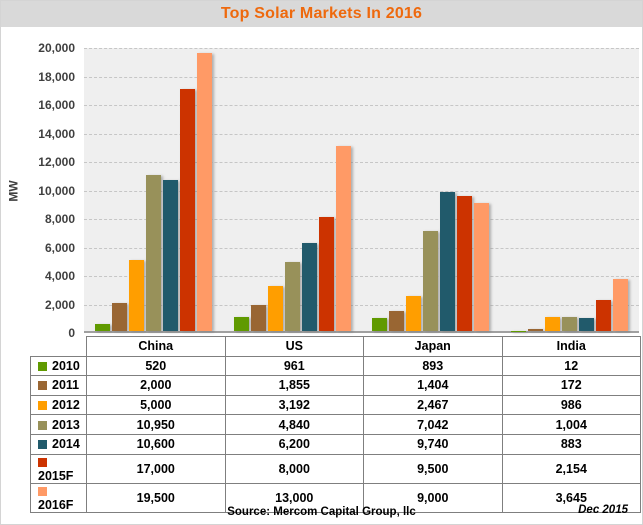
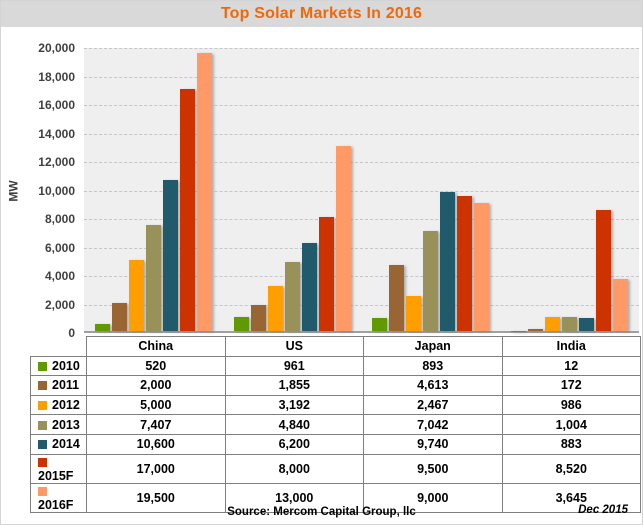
2013/China: 10,950 -> 7,407
2011/Japan: 1,404 -> 4,613
2015F/India: 2,154 -> 8,520
